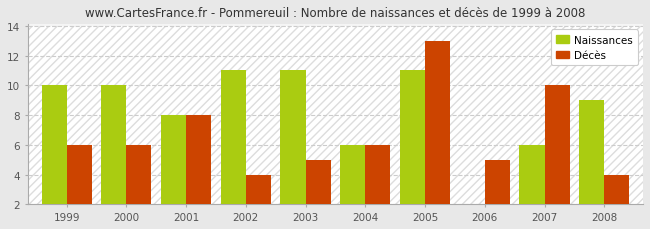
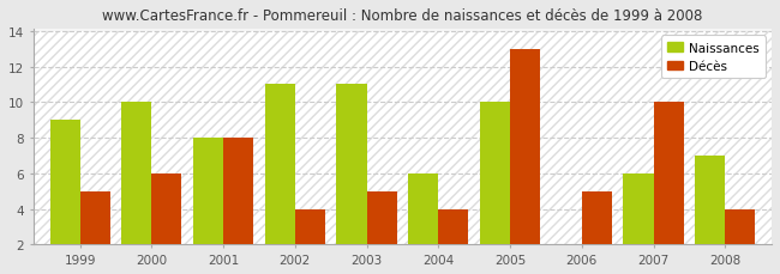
Naissances/1999: 10 -> 9
Décès/1999: 6 -> 5
Décès/2004: 6 -> 4
Naissances/2005: 11 -> 10
Naissances/2008: 9 -> 7
